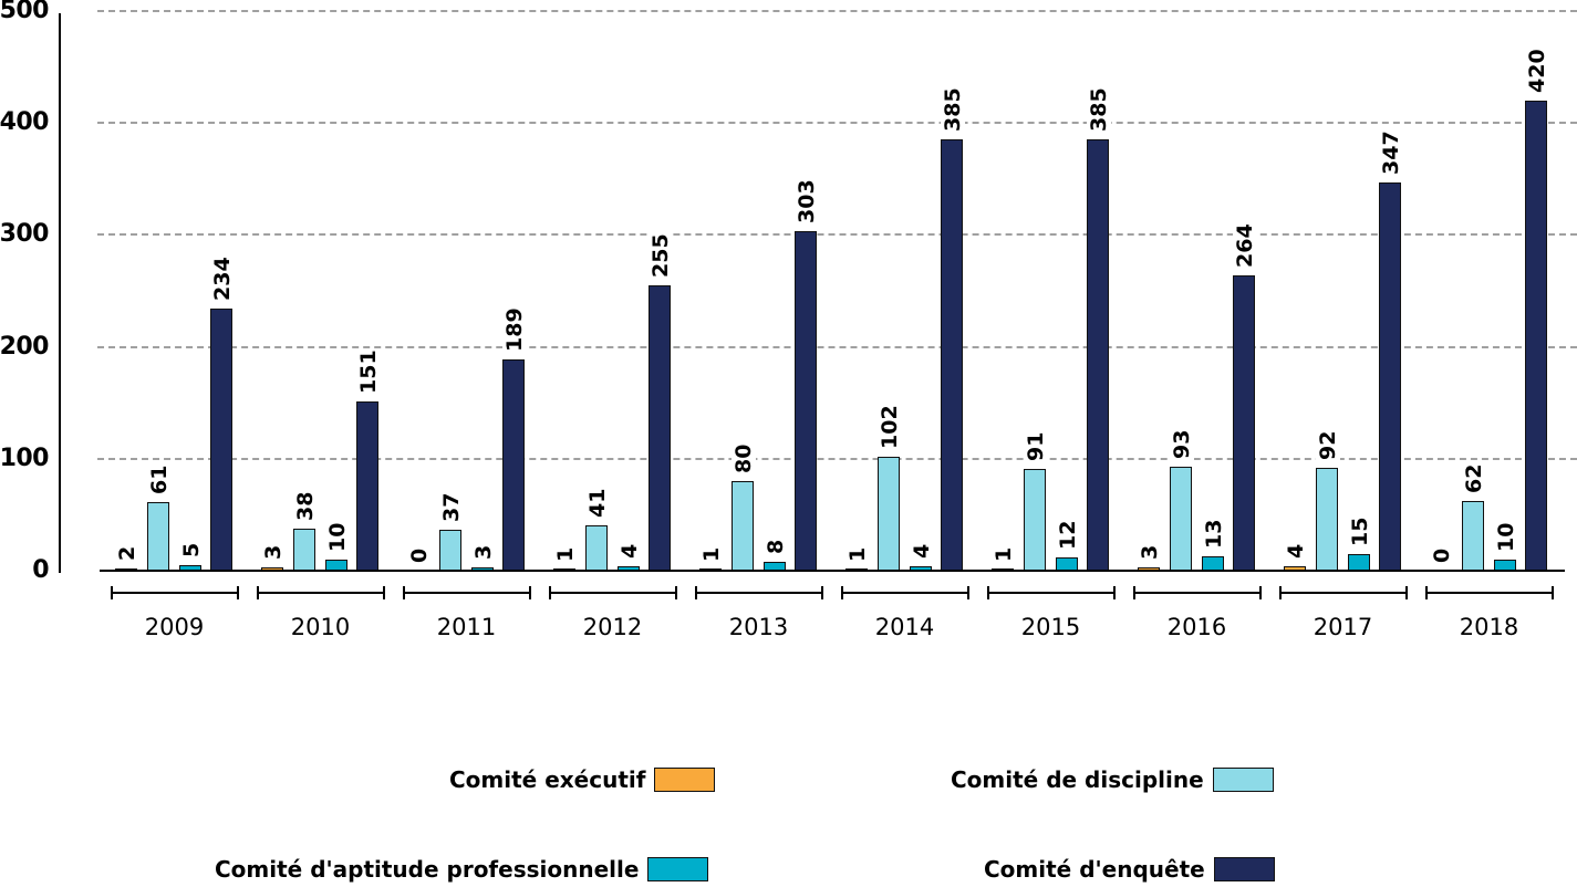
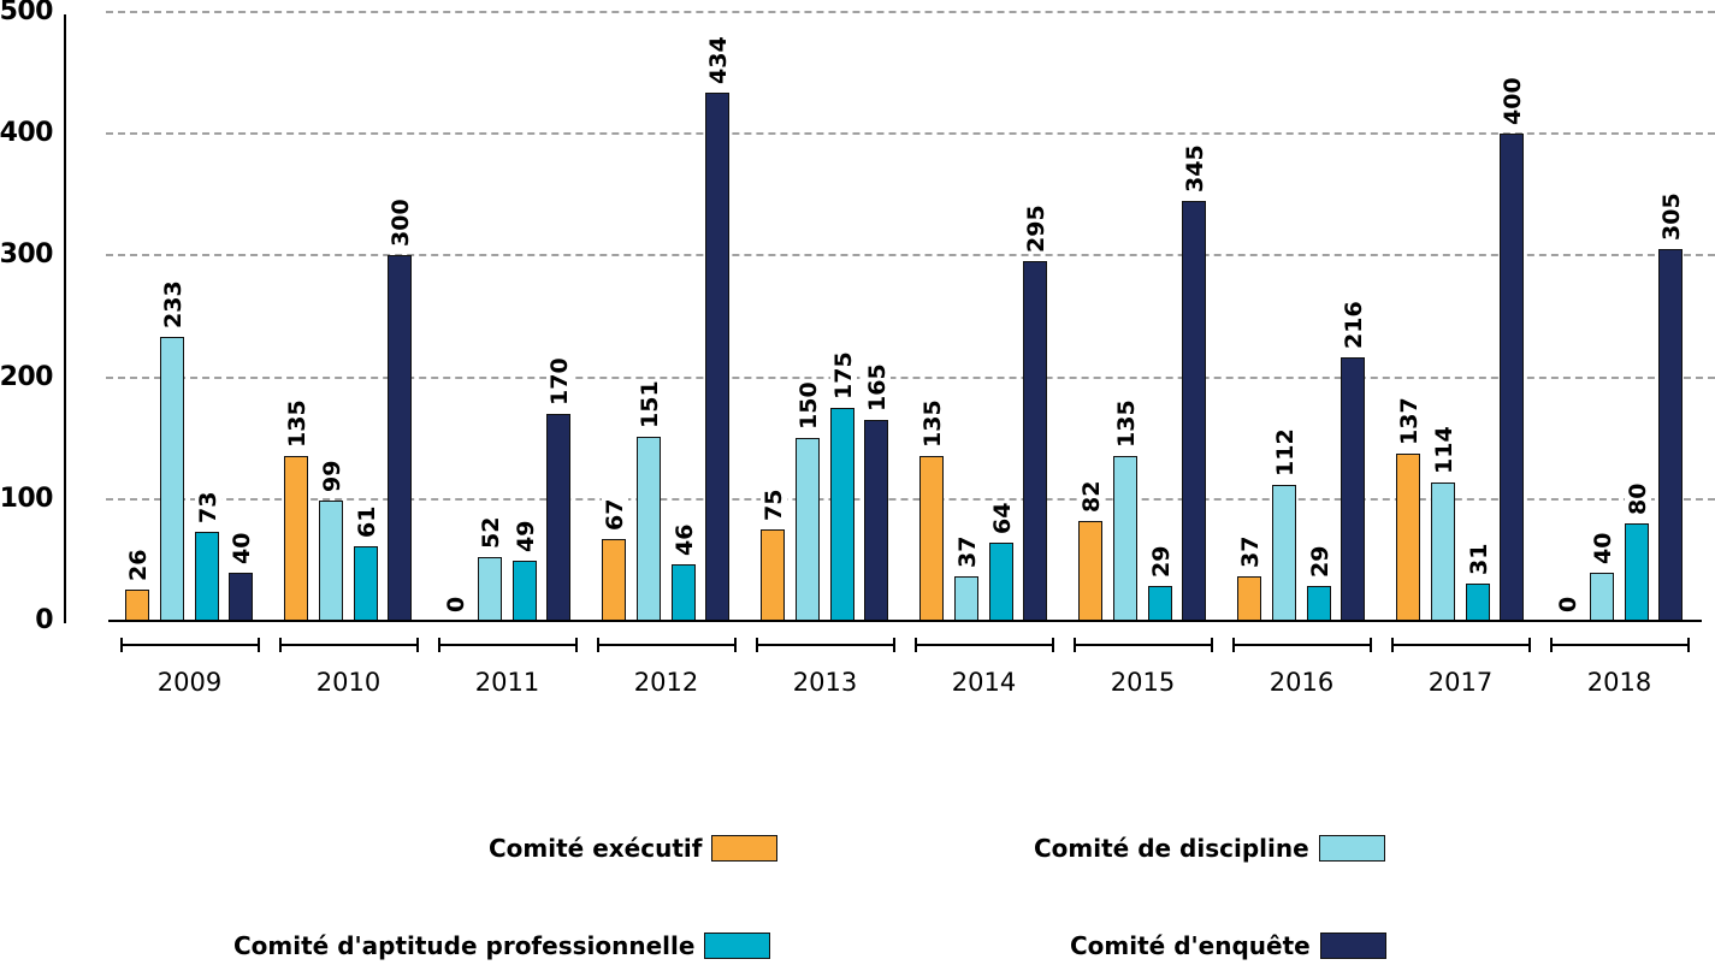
Comité exécutif/2009: 2 -> 26
Comité de discipline/2009: 61 -> 233
Comité d'aptitude professionnelle/2009: 5 -> 73
Comité d'enquête/2009: 234 -> 40
Comité exécutif/2010: 3 -> 135
Comité de discipline/2010: 38 -> 99
Comité d'aptitude professionnelle/2010: 10 -> 61
Comité d'enquête/2010: 151 -> 300
Comité de discipline/2011: 37 -> 52
Comité d'aptitude professionnelle/2011: 3 -> 49
Comité d'enquête/2011: 189 -> 170
Comité exécutif/2012: 1 -> 67
Comité de discipline/2012: 41 -> 151
Comité d'aptitude professionnelle/2012: 4 -> 46
Comité d'enquête/2012: 255 -> 434
Comité exécutif/2013: 1 -> 75
Comité de discipline/2013: 80 -> 150
Comité d'aptitude professionnelle/2013: 8 -> 175
Comité d'enquête/2013: 303 -> 165
Comité exécutif/2014: 1 -> 135
Comité de discipline/2014: 102 -> 37
Comité d'aptitude professionnelle/2014: 4 -> 64
Comité d'enquête/2014: 385 -> 295
Comité exécutif/2015: 1 -> 82
Comité de discipline/2015: 91 -> 135
Comité d'aptitude professionnelle/2015: 12 -> 29
Comité d'enquête/2015: 385 -> 345
Comité exécutif/2016: 3 -> 37
Comité de discipline/2016: 93 -> 112
Comité d'aptitude professionnelle/2016: 13 -> 29
Comité d'enquête/2016: 264 -> 216
Comité exécutif/2017: 4 -> 137
Comité de discipline/2017: 92 -> 114
Comité d'aptitude professionnelle/2017: 15 -> 31
Comité d'enquête/2017: 347 -> 400
Comité de discipline/2018: 62 -> 40
Comité d'aptitude professionnelle/2018: 10 -> 80
Comité d'enquête/2018: 420 -> 305
